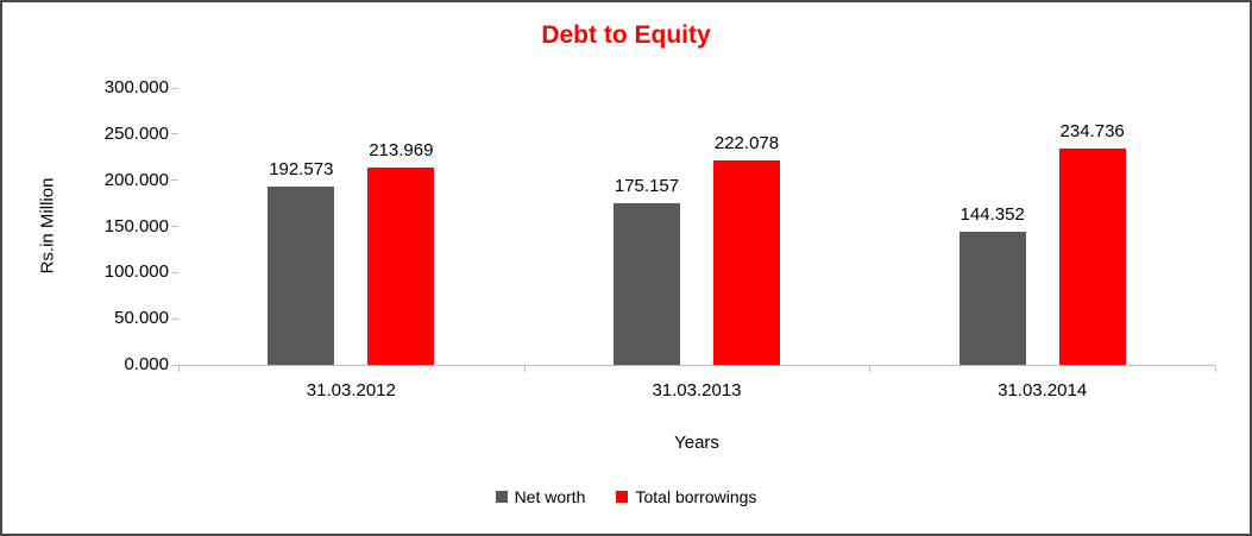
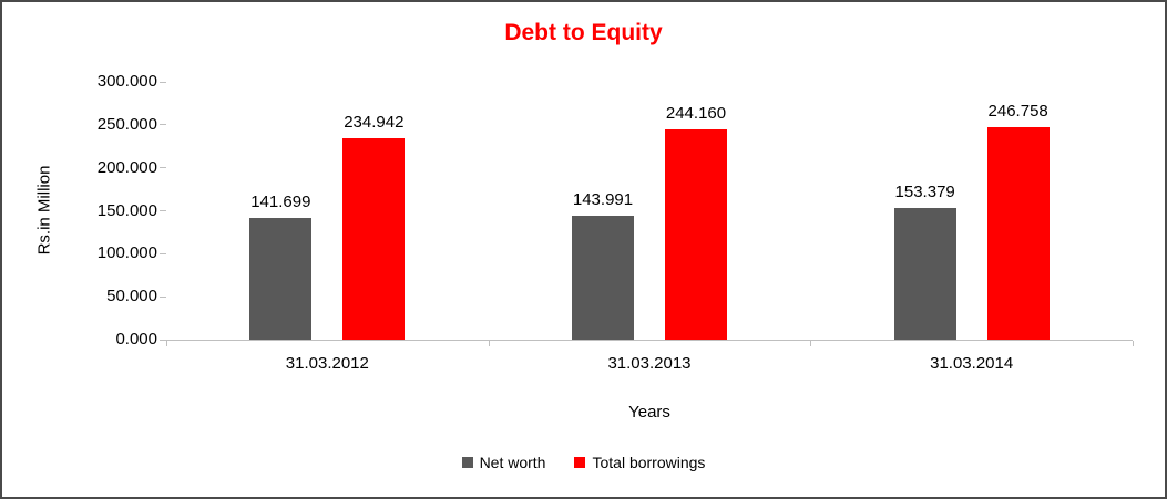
Net worth/31.03.2012: 192.573 -> 141.699
Total borrowings/31.03.2012: 213.969 -> 234.942
Net worth/31.03.2013: 175.157 -> 143.991
Total borrowings/31.03.2013: 222.078 -> 244.160
Net worth/31.03.2014: 144.352 -> 153.379
Total borrowings/31.03.2014: 234.736 -> 246.758
